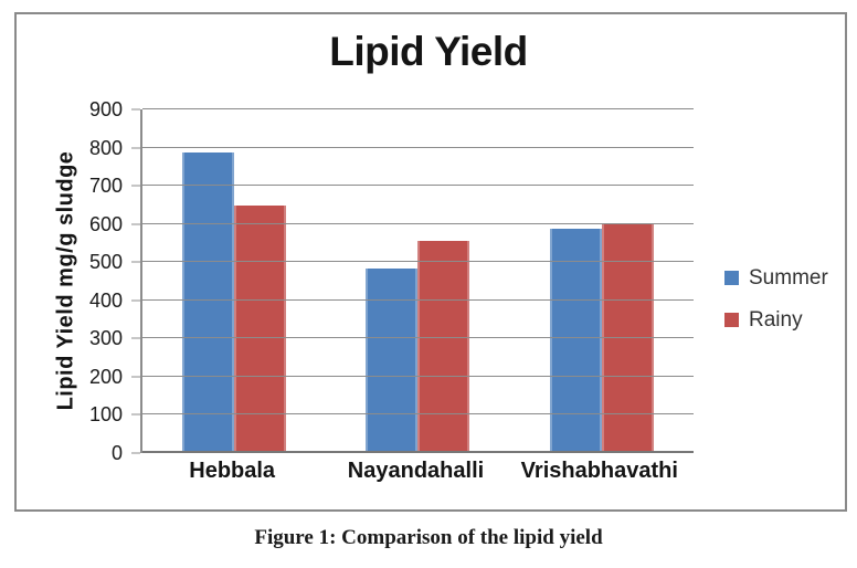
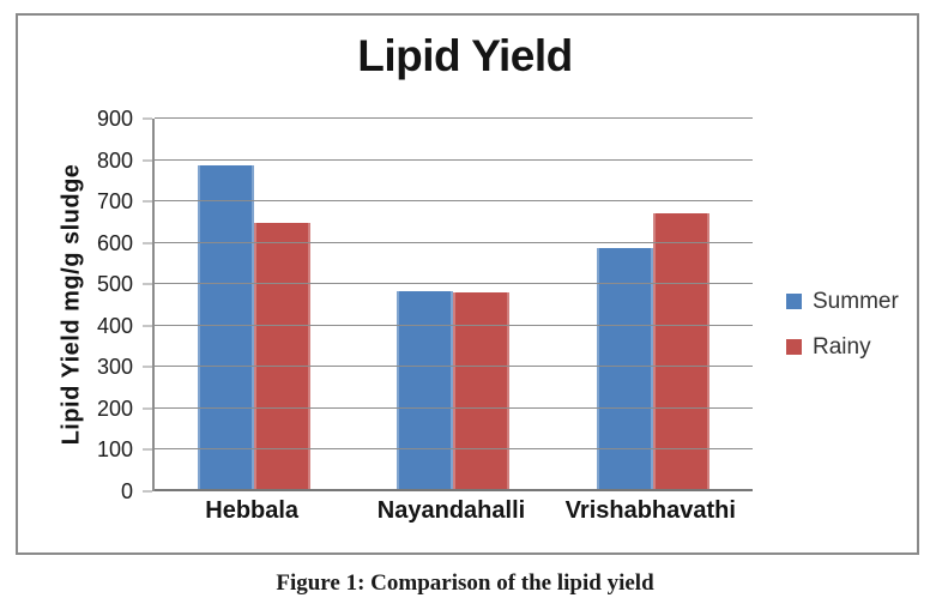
Rainy/Nayandahalli: 560 -> 480
Rainy/Vrishabhavathi: 600 -> 670
